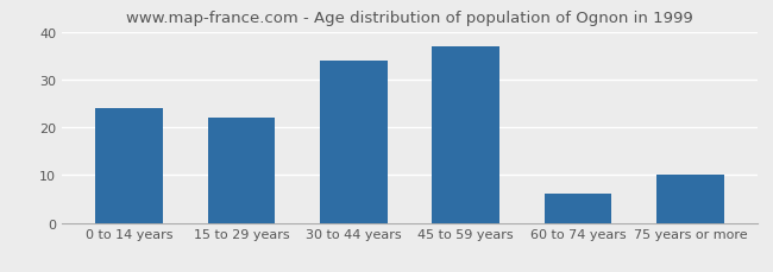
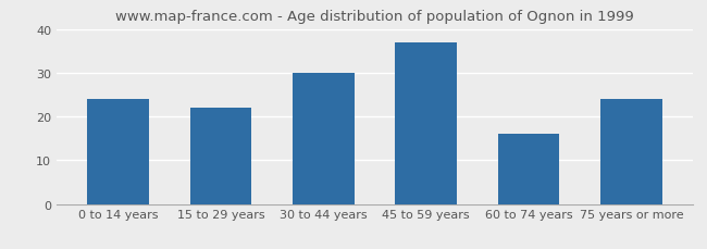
30 to 44 years: 34 -> 30
60 to 74 years: 6 -> 16
75 years or more: 10 -> 24
